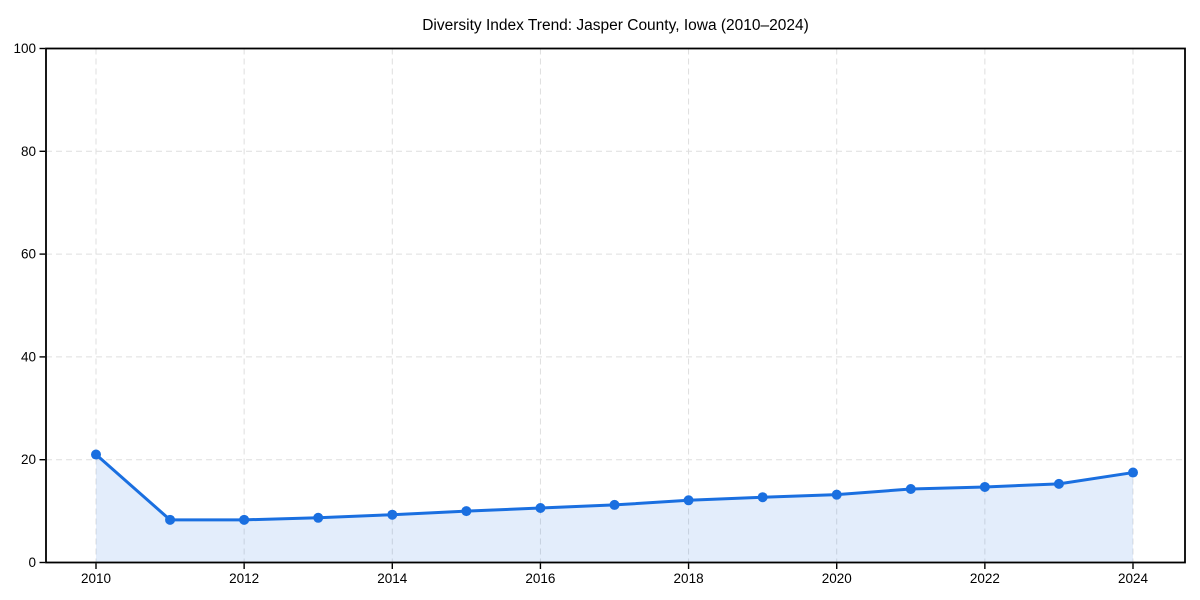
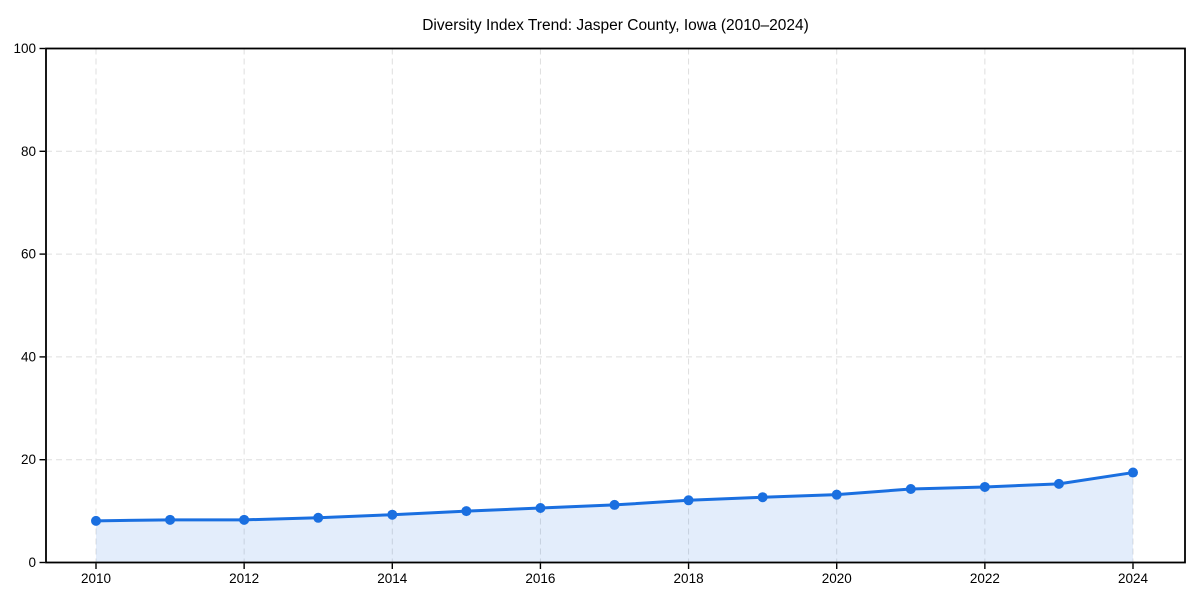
2010: 21 -> 8
